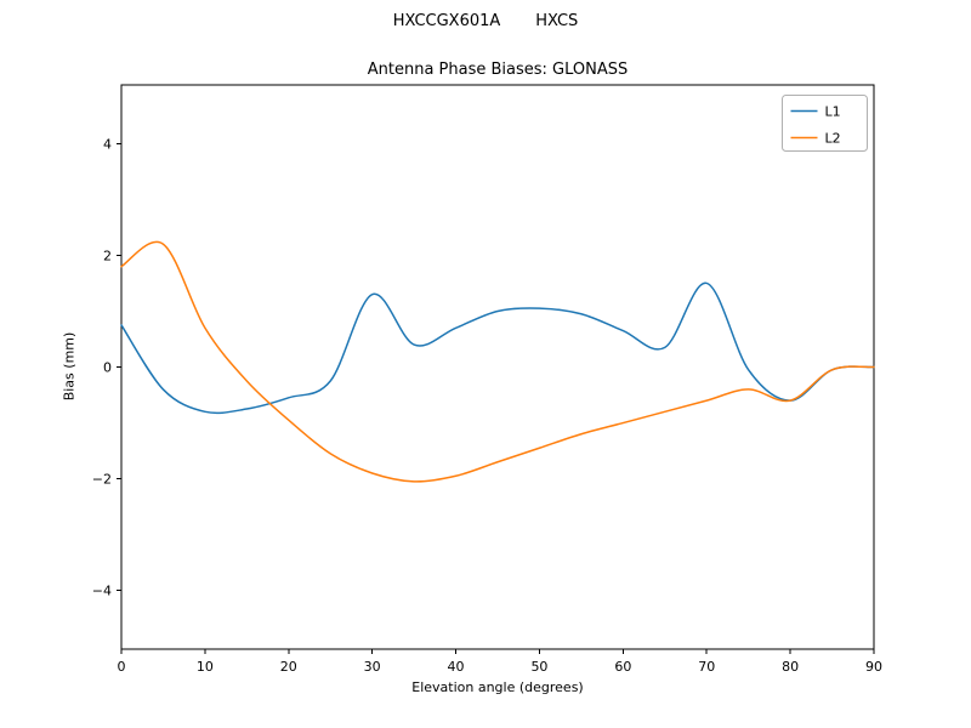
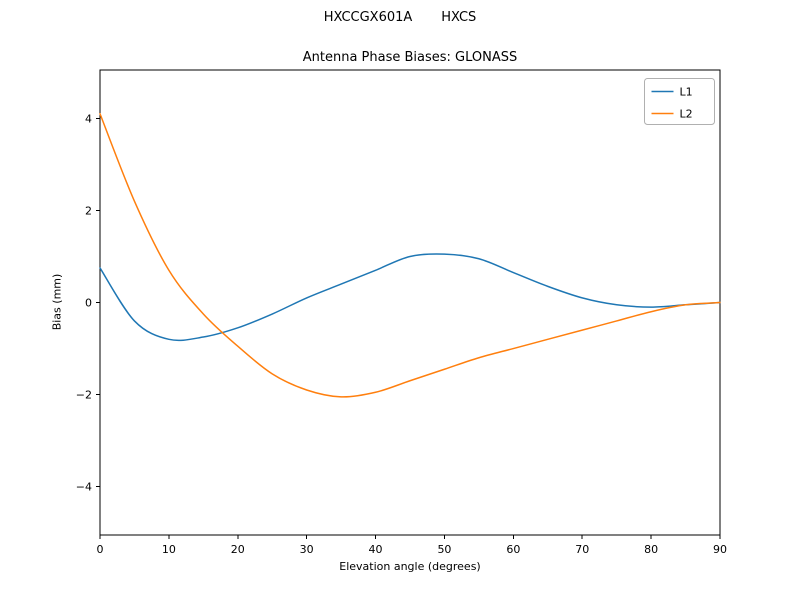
L2/0: 1.8 -> 4.1
L1/30: 1.3 -> 0.1
L1/70: 1.5 -> 0.1
L1/80: -0.6 -> -0.1
L2/80: -0.6 -> -0.2
